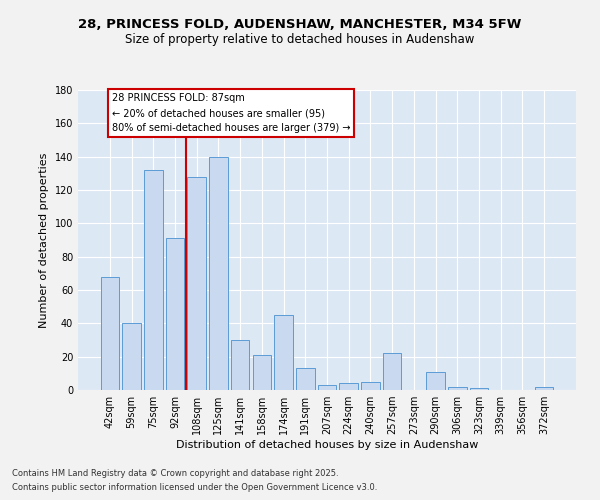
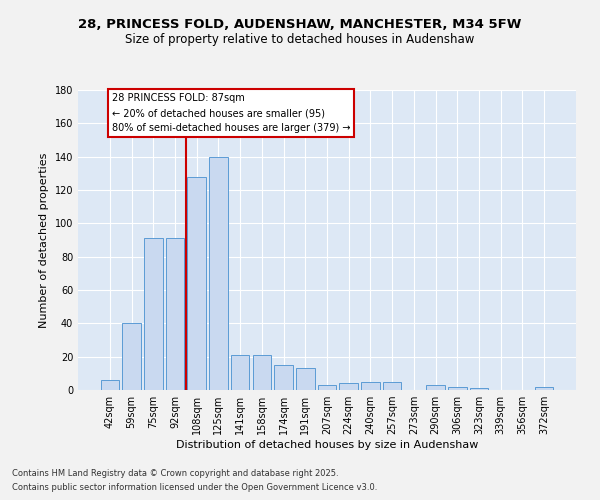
42sqm: 68 -> 6
75sqm: 132 -> 91
141sqm: 30 -> 21
174sqm: 45 -> 15
257sqm: 22 -> 5
290sqm: 11 -> 3
